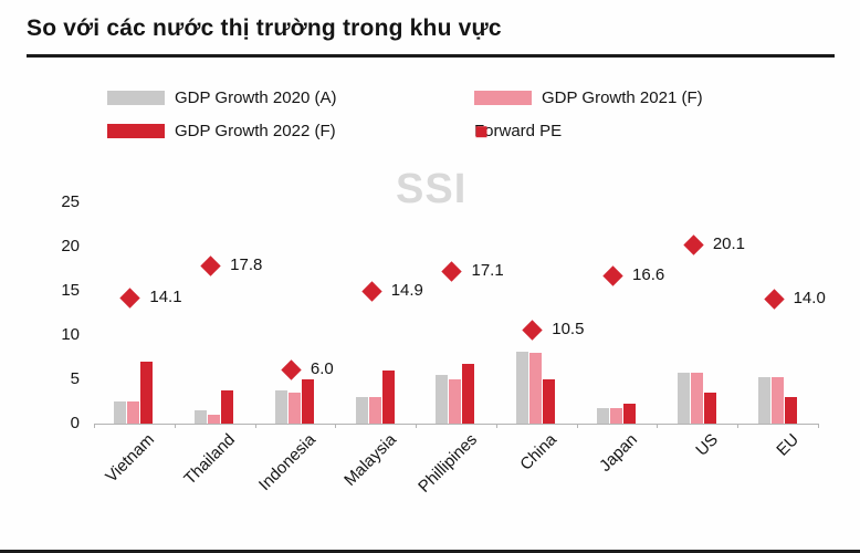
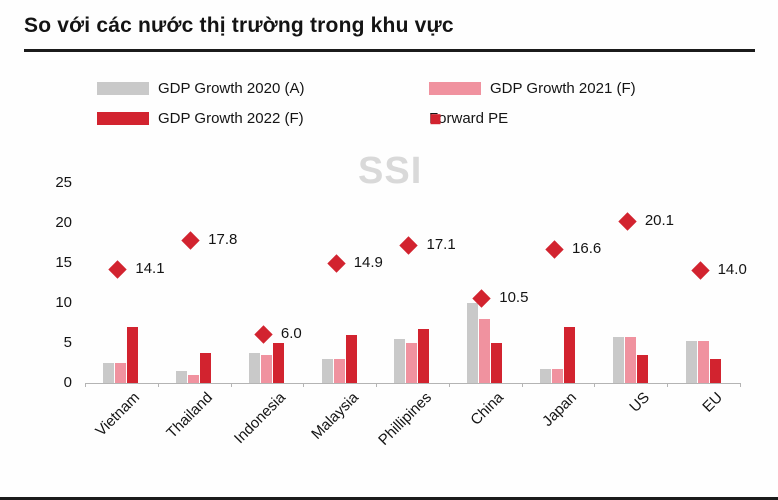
GDP Growth 2020 (A)/China: 8 -> 10
GDP Growth 2022 (F)/Japan: 2 -> 7
